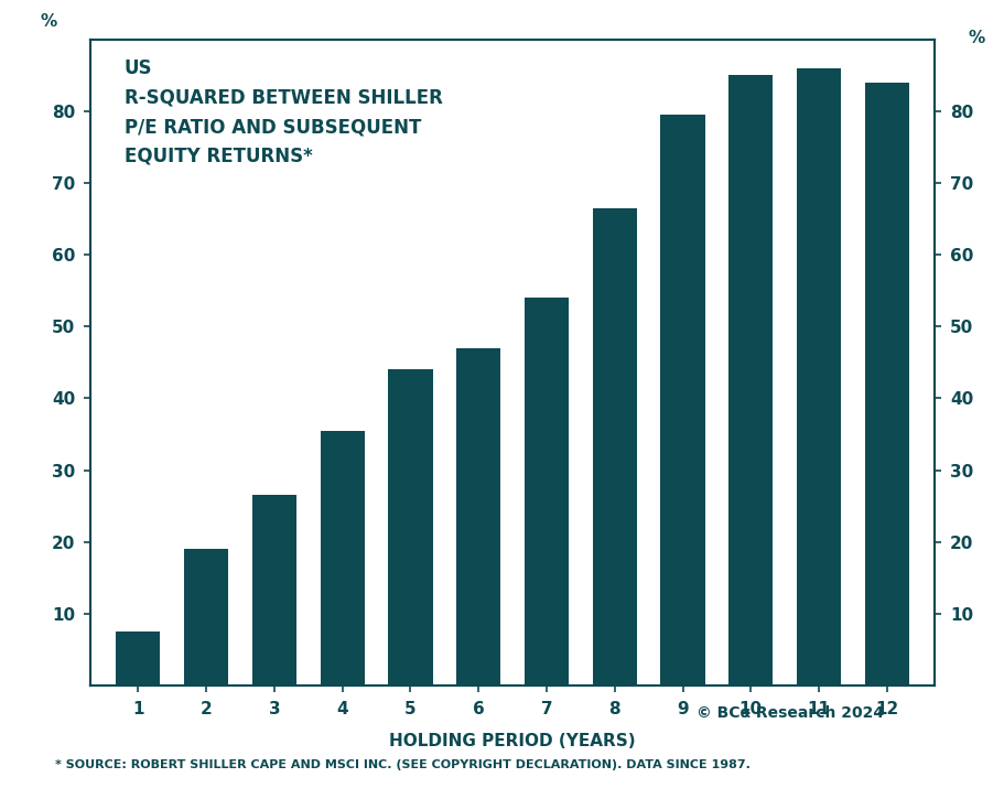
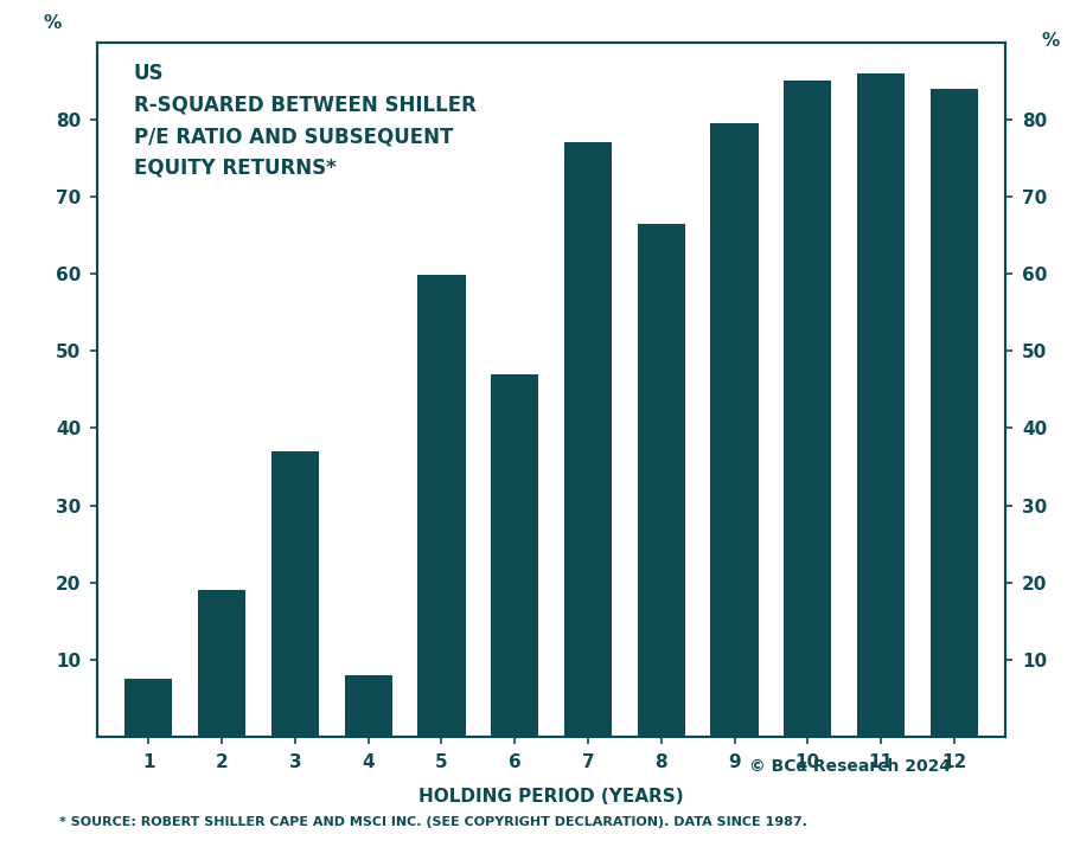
3: 26.5 -> 37.0
4: 35.5 -> 8.0
5: 44.0 -> 59.8
7: 54.0 -> 77.0
